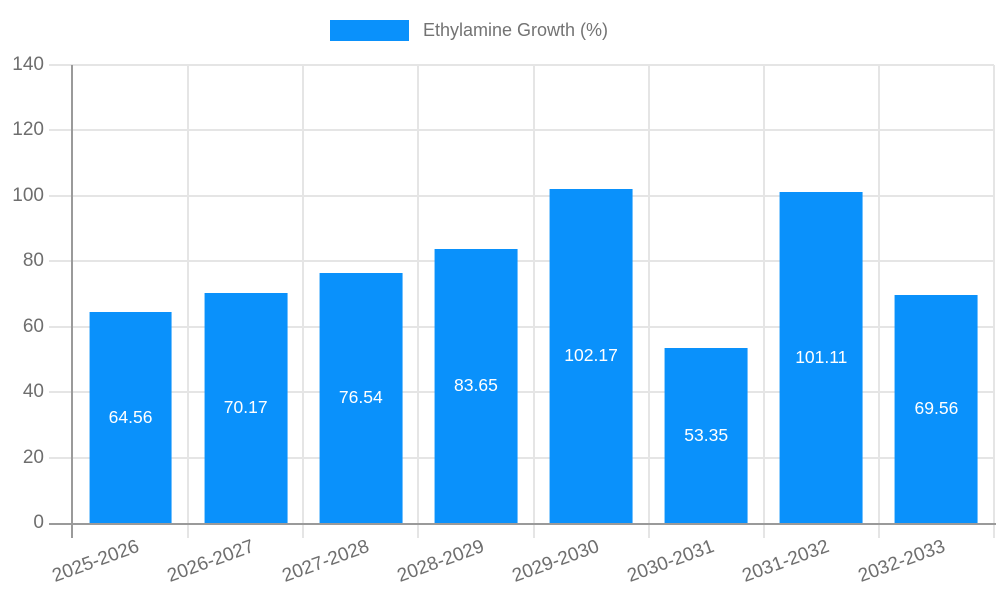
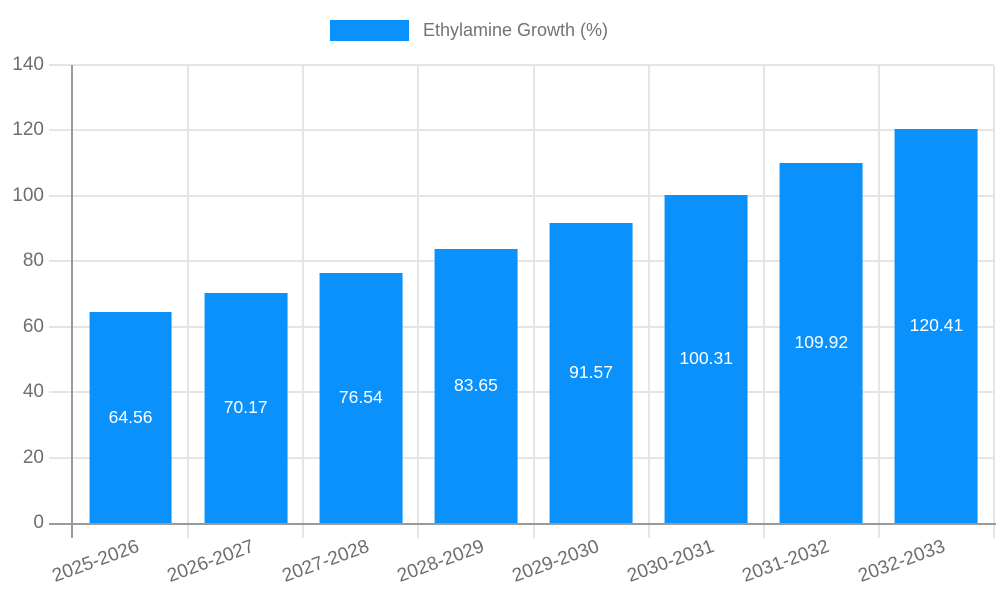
2029-2030: 102.17 -> 91.57
2030-2031: 53.35 -> 100.31
2031-2032: 101.11 -> 109.92
2032-2033: 69.56 -> 120.41
